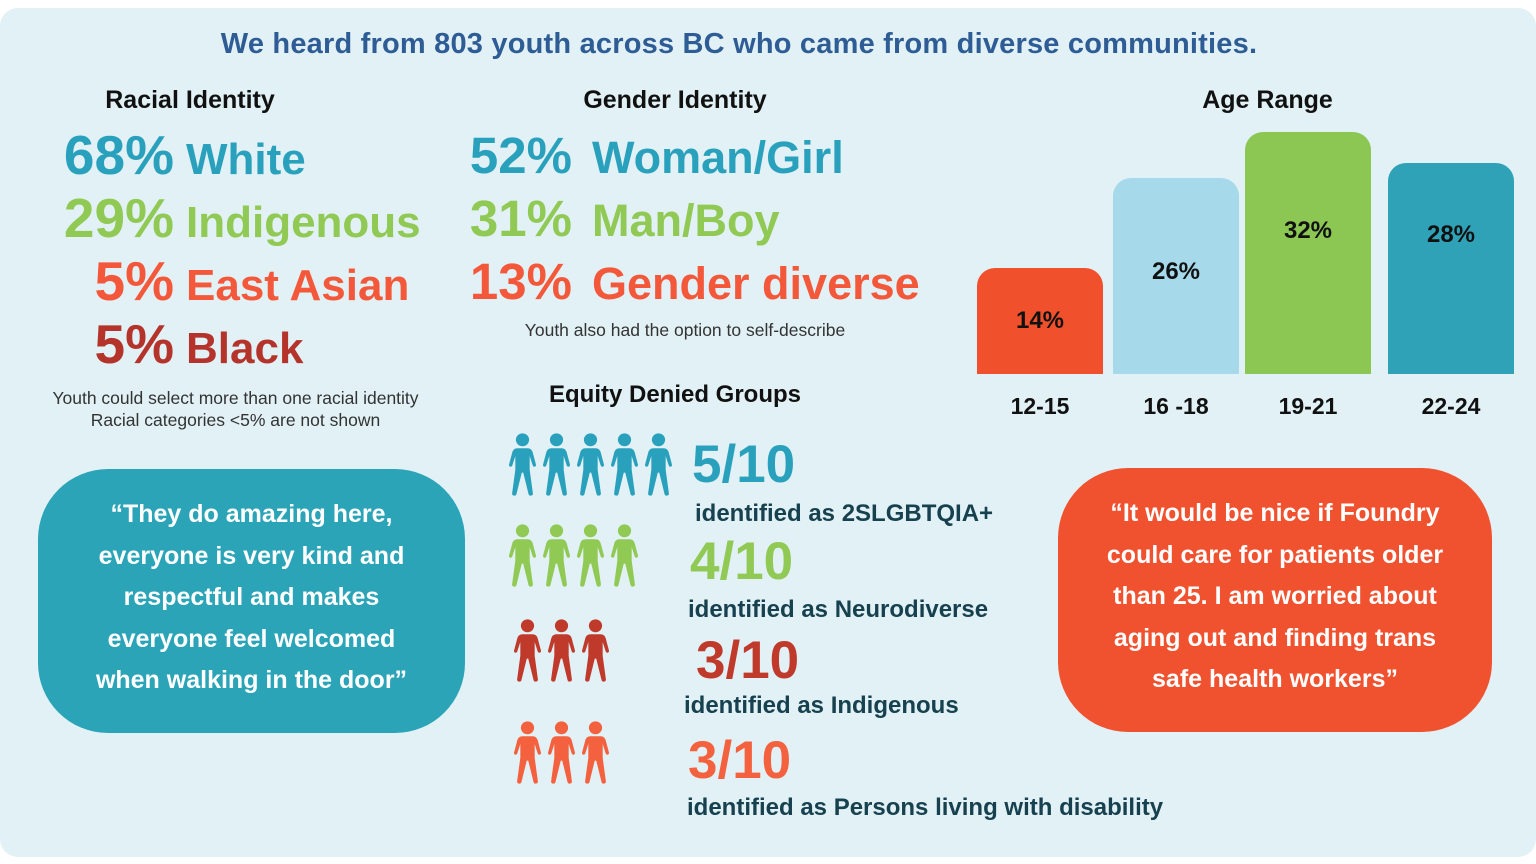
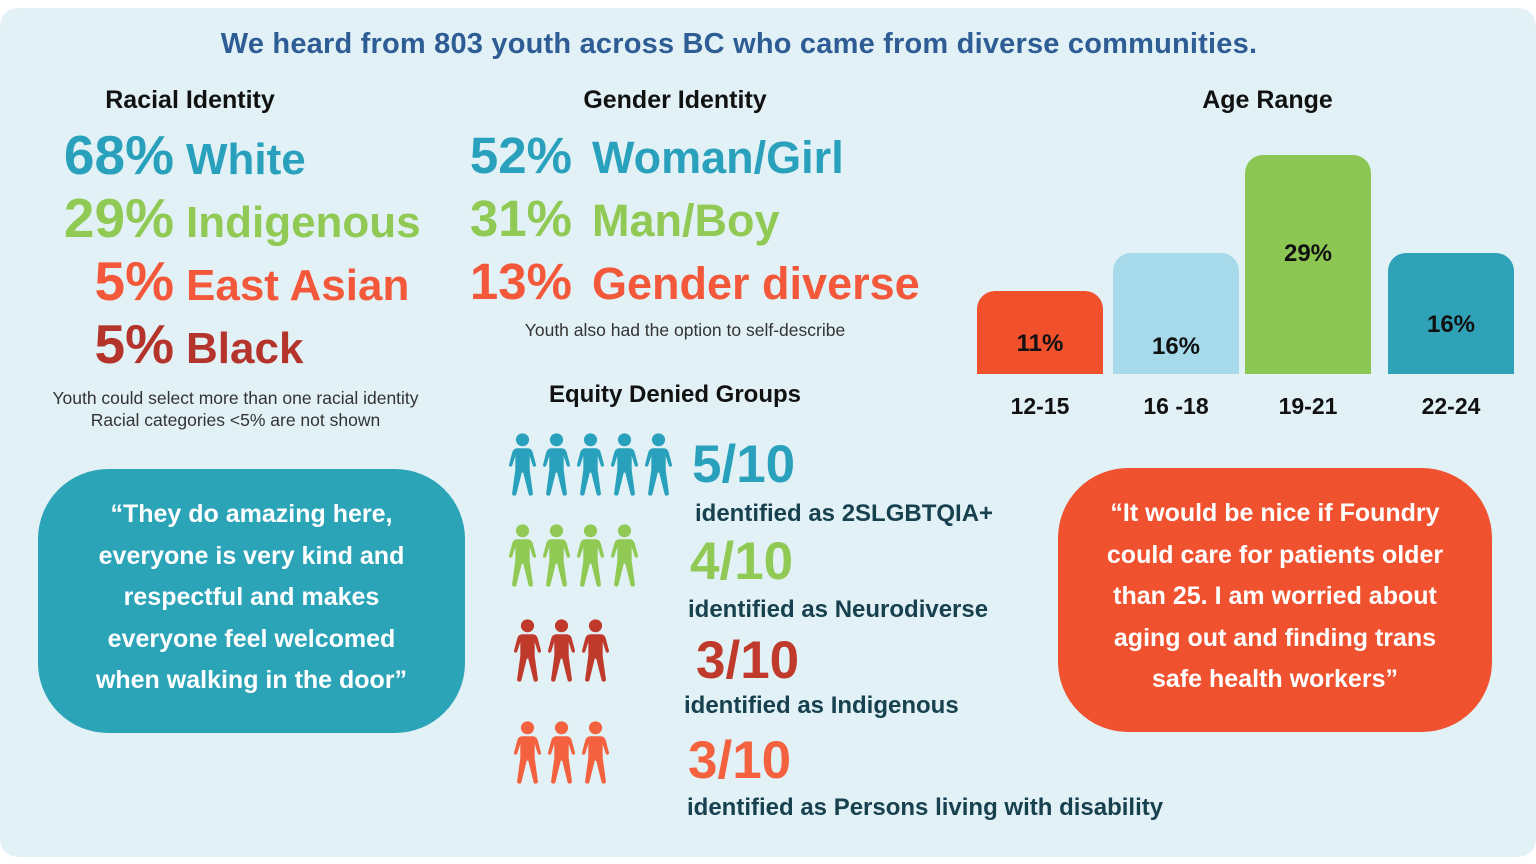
12-15: 14% -> 11%
16 -18: 26% -> 16%
19-21: 32% -> 29%
22-24: 28% -> 16%
